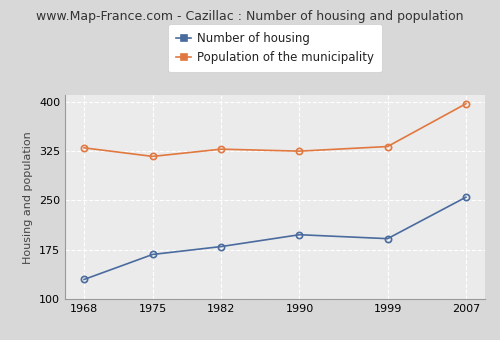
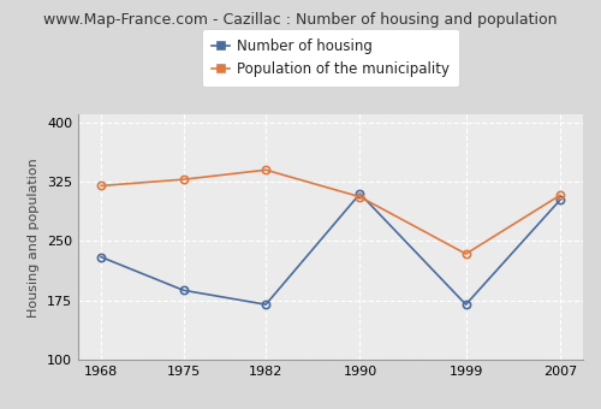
Number of housing/1968: 130 -> 230
Population of the municipality/1968: 330 -> 320
Number of housing/1975: 168 -> 188
Population of the municipality/1975: 317 -> 328
Number of housing/1982: 180 -> 170
Population of the municipality/1982: 328 -> 340
Number of housing/1990: 198 -> 310
Population of the municipality/1990: 325 -> 306
Number of housing/1999: 192 -> 170
Population of the municipality/1999: 332 -> 234
Number of housing/2007: 255 -> 302
Population of the municipality/2007: 397 -> 308
